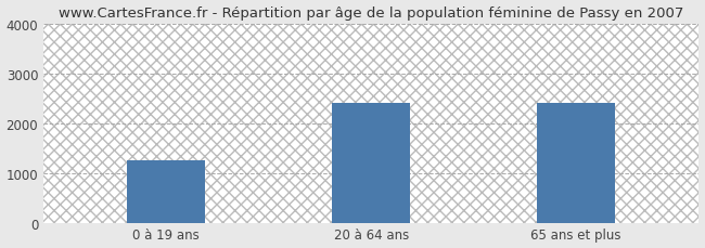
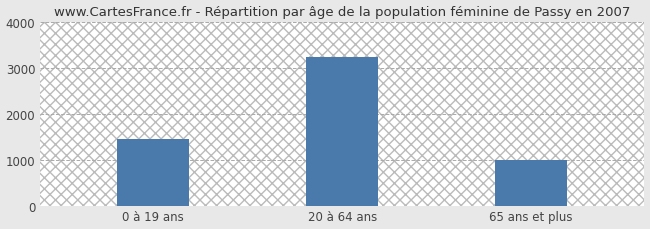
0 à 19 ans: 1250 -> 1450
20 à 64 ans: 2400 -> 3220
65 ans et plus: 2400 -> 980
